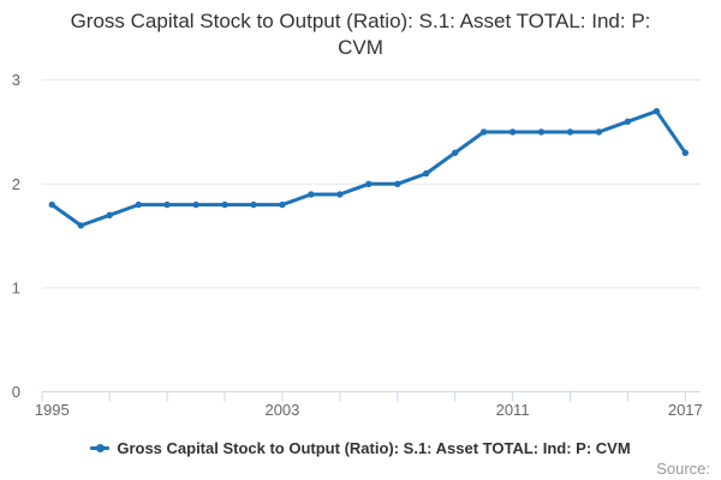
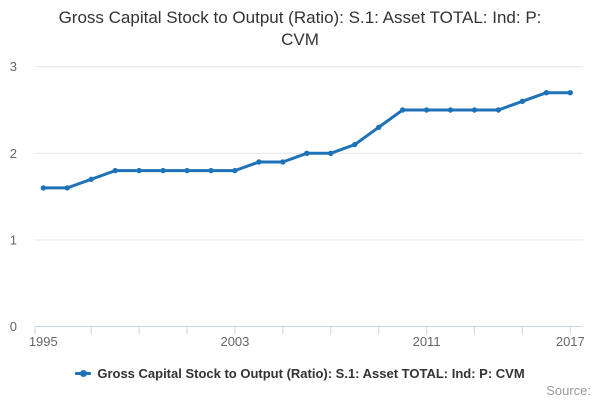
1995: 1.8 -> 1.6
2017: 2.3 -> 2.7
